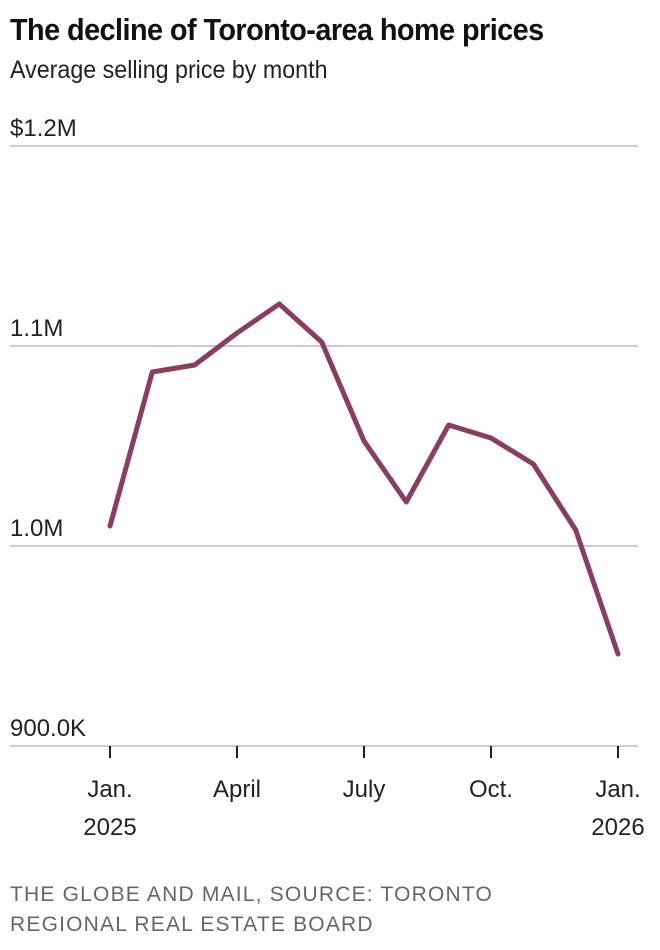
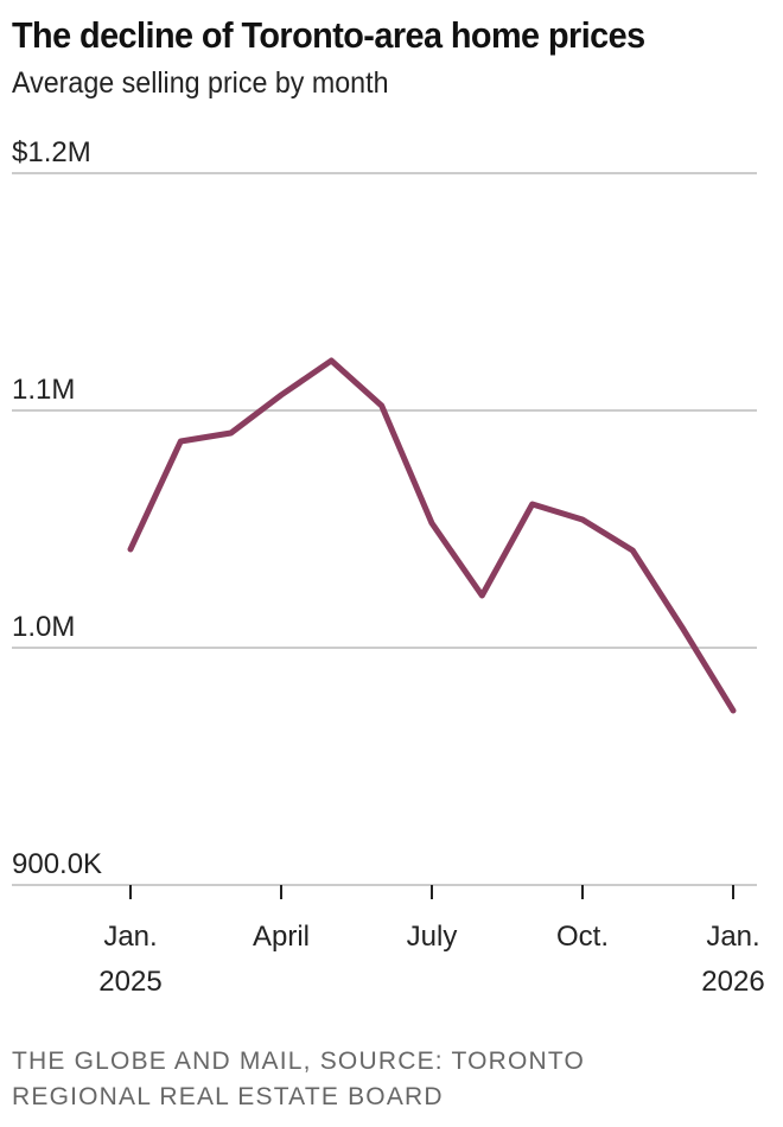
Jan. 2025: $1.010M -> $1.042M
Jan. 2026: $0.946M -> $0.974M
